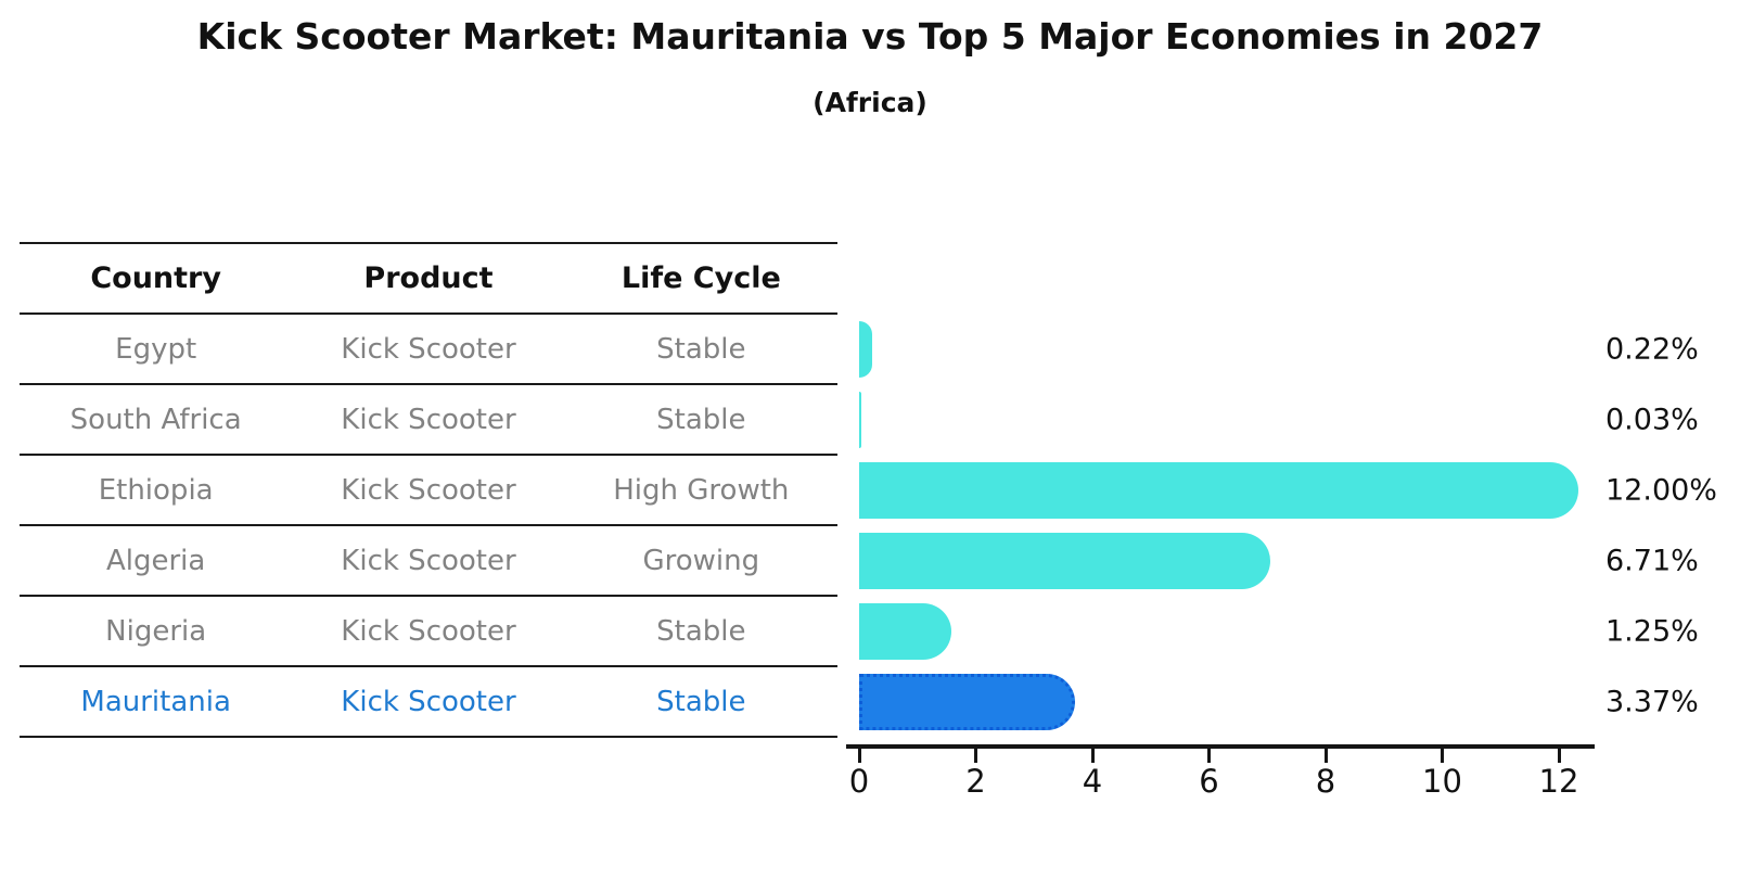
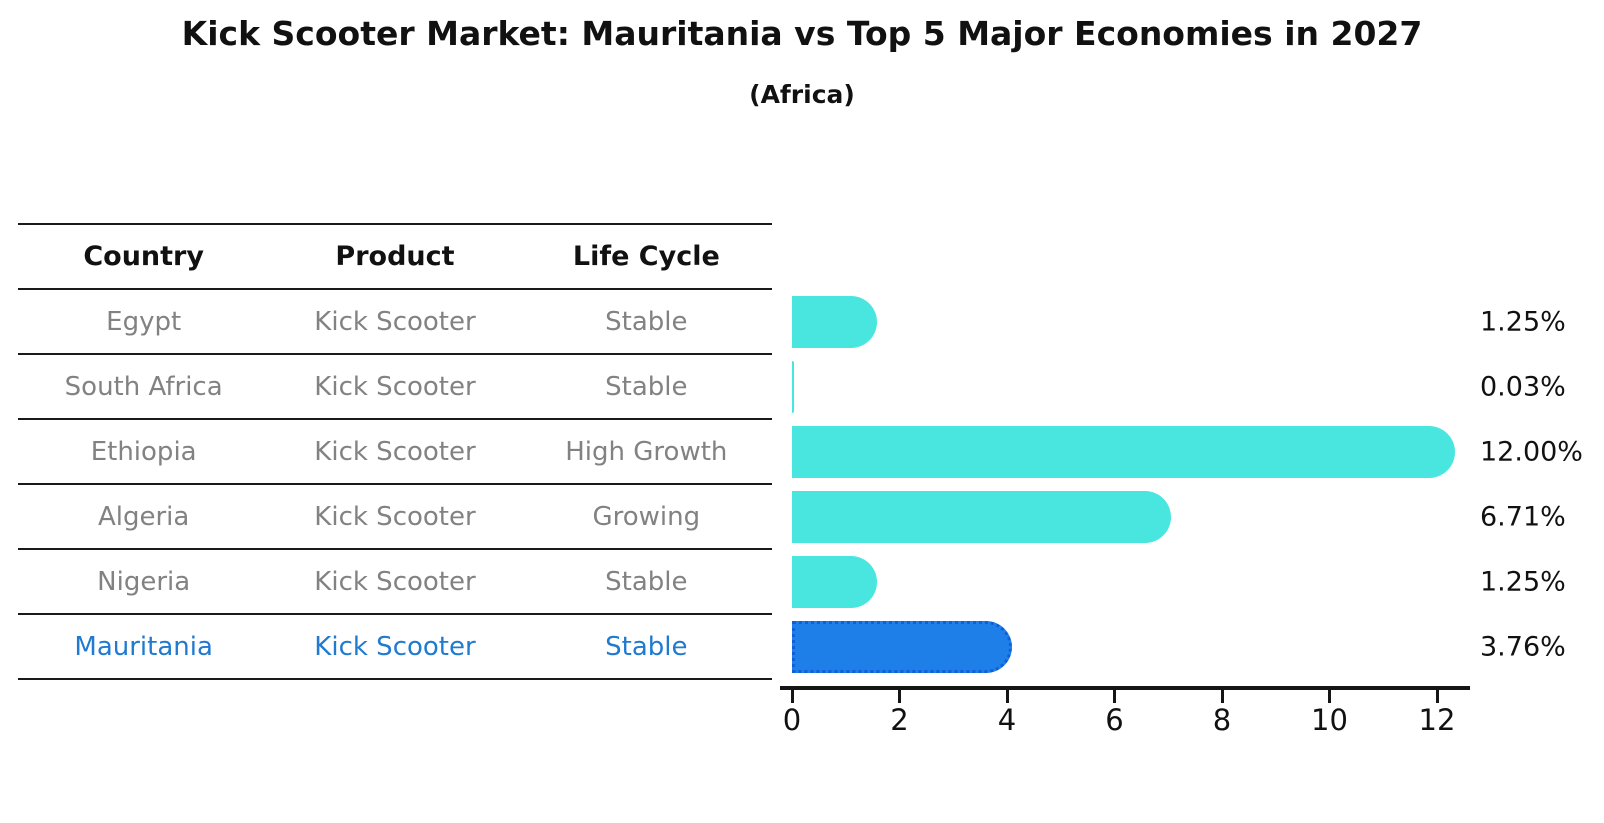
Egypt: 0.22% -> 1.25%
Mauritania: 3.37% -> 3.76%
